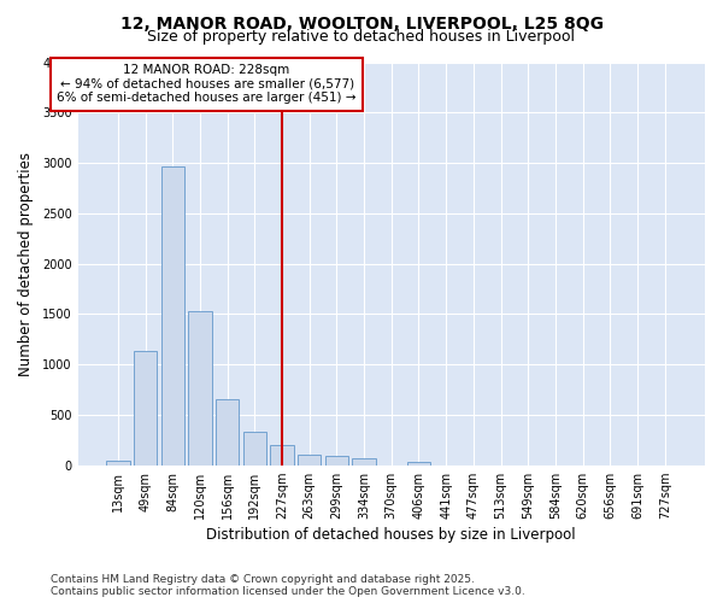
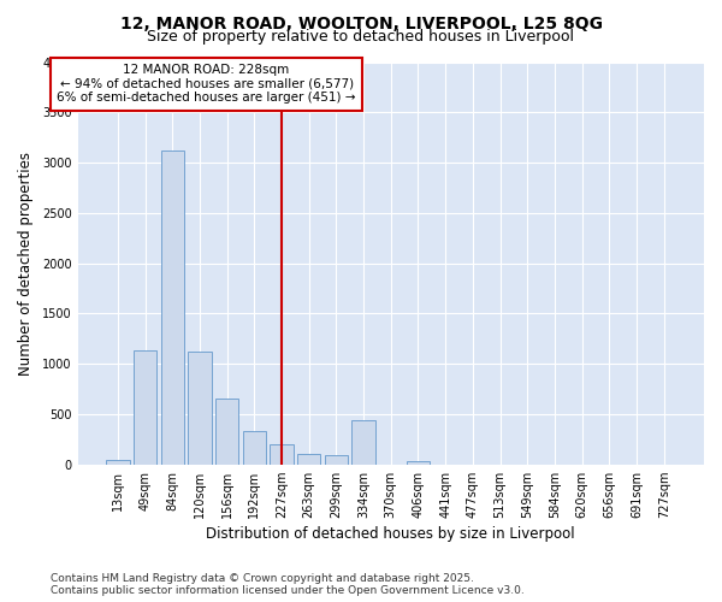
84sqm: 2970 -> 3120
120sqm: 1530 -> 1120
334sqm: 70 -> 440
